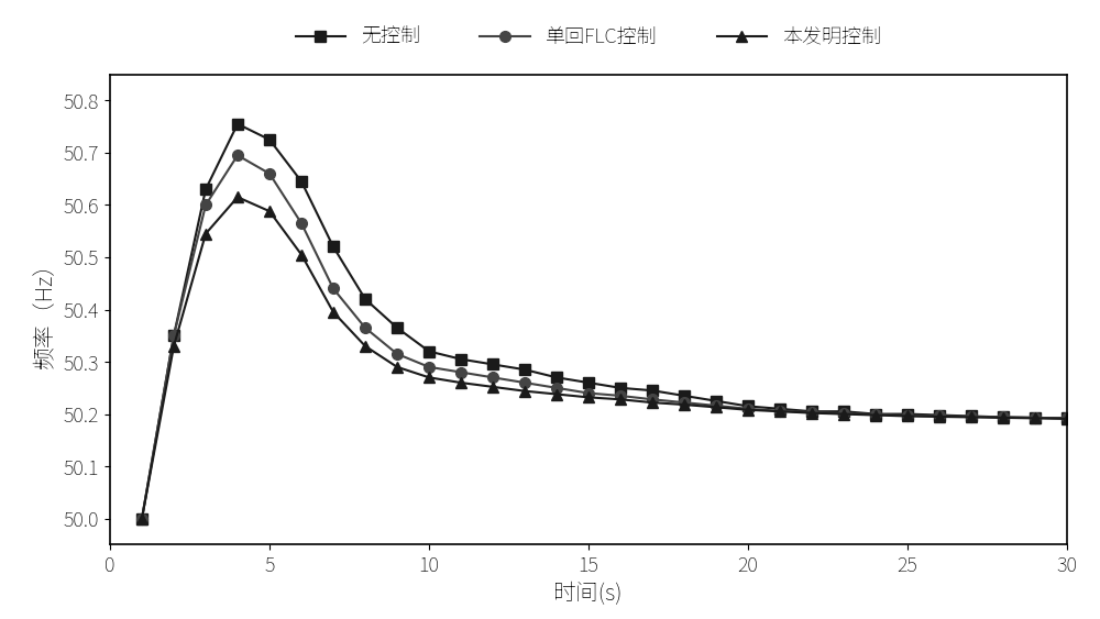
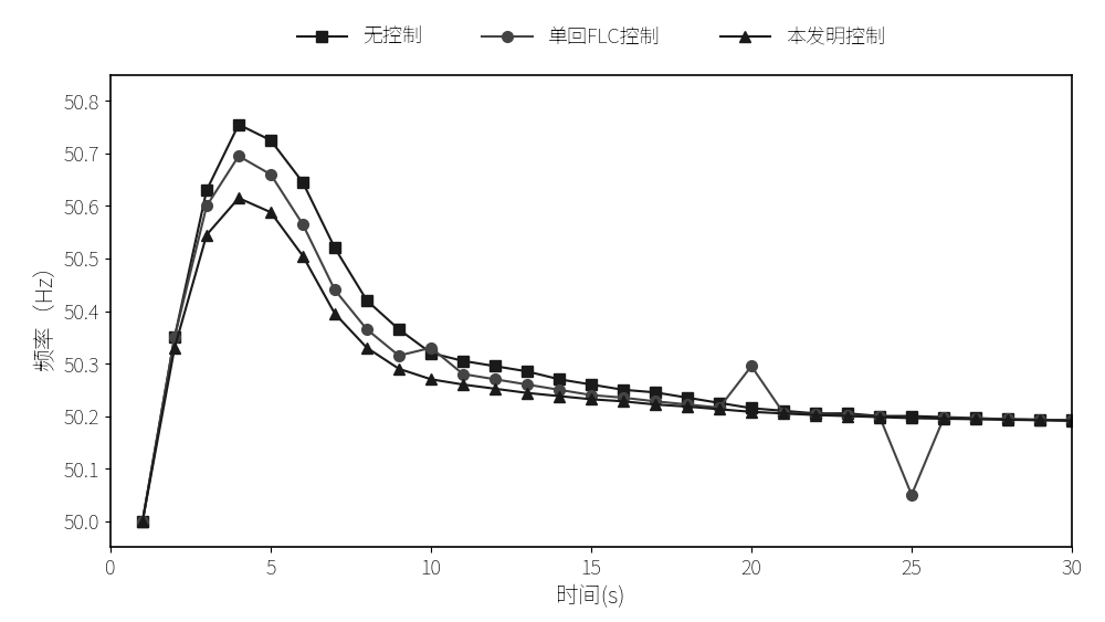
单回FLC控制/10: 50.290 -> 50.330
单回FLC控制/20: 50.210 -> 50.295
单回FLC控制/25: 50.197 -> 50.050
